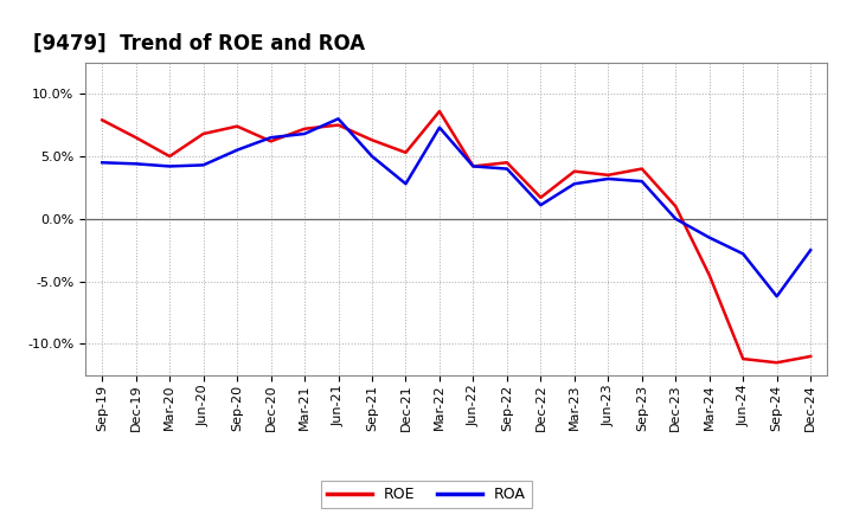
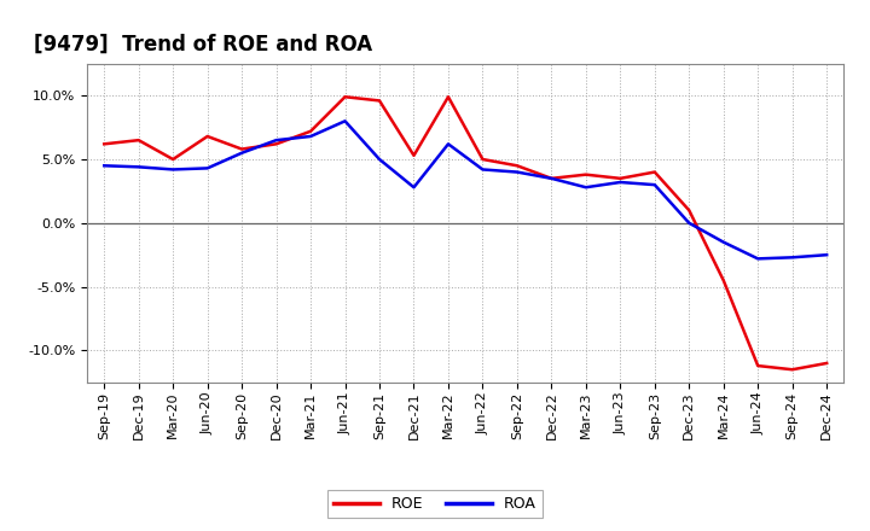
ROE/Sep-19: 7.9% -> 6.2%
ROE/Sep-20: 7.4% -> 5.8%
ROE/Jun-21: 7.5% -> 9.9%
ROE/Sep-21: 6.3% -> 9.6%
ROE/Mar-22: 8.6% -> 9.9%
ROA/Mar-22: 7.3% -> 6.2%
ROE/Jun-22: 4.2% -> 5.0%
ROE/Dec-22: 1.7% -> 3.5%
ROA/Dec-22: 1.1% -> 3.5%
ROA/Sep-24: -6.2% -> -2.7%
